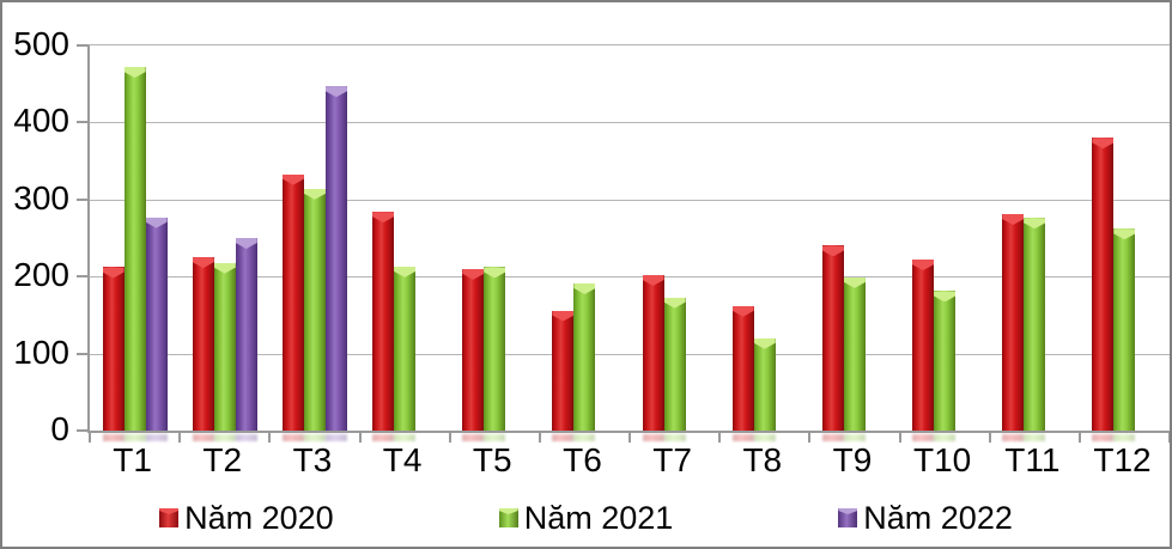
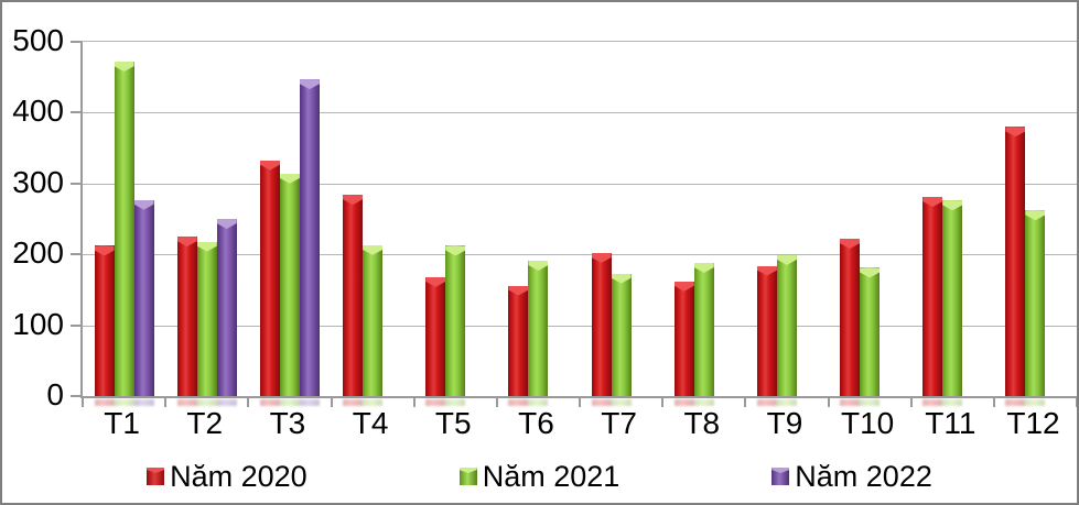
Năm 2020/T5: 210 -> 170
Năm 2021/T8: 120 -> 190
Năm 2020/T9: 240 -> 180
